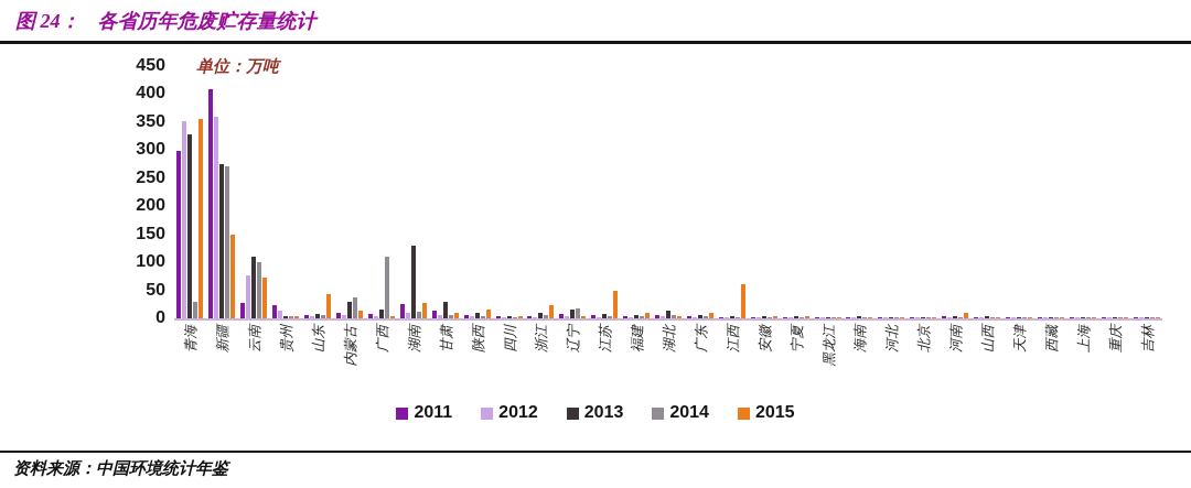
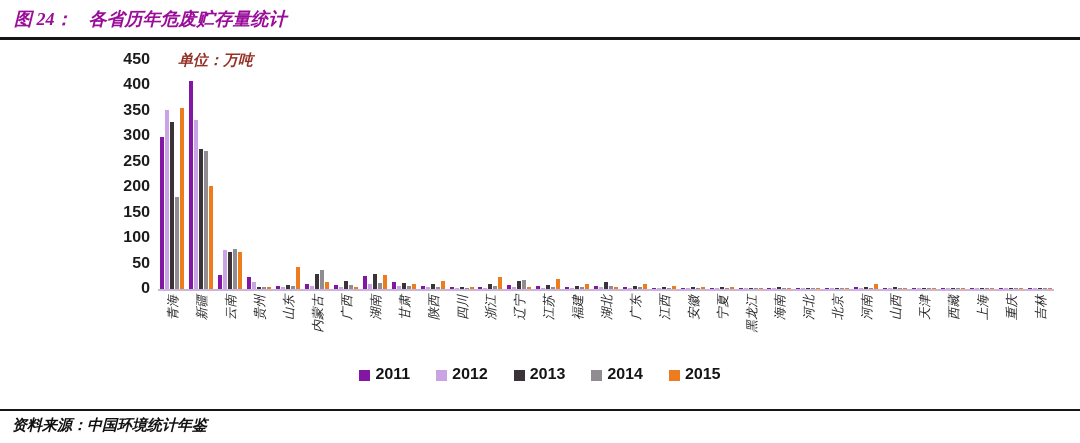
2014/青海: 30 -> 180
2012/新疆: 360 -> 330
2015/新疆: 150 -> 200
2013/云南: 110 -> 70
2014/云南: 100 -> 80
2014/广西: 110 -> 10
2013/湖南: 130 -> 30
2013/甘肃: 30 -> 10
2015/江苏: 50 -> 20
2015/江西: 60 -> 10
